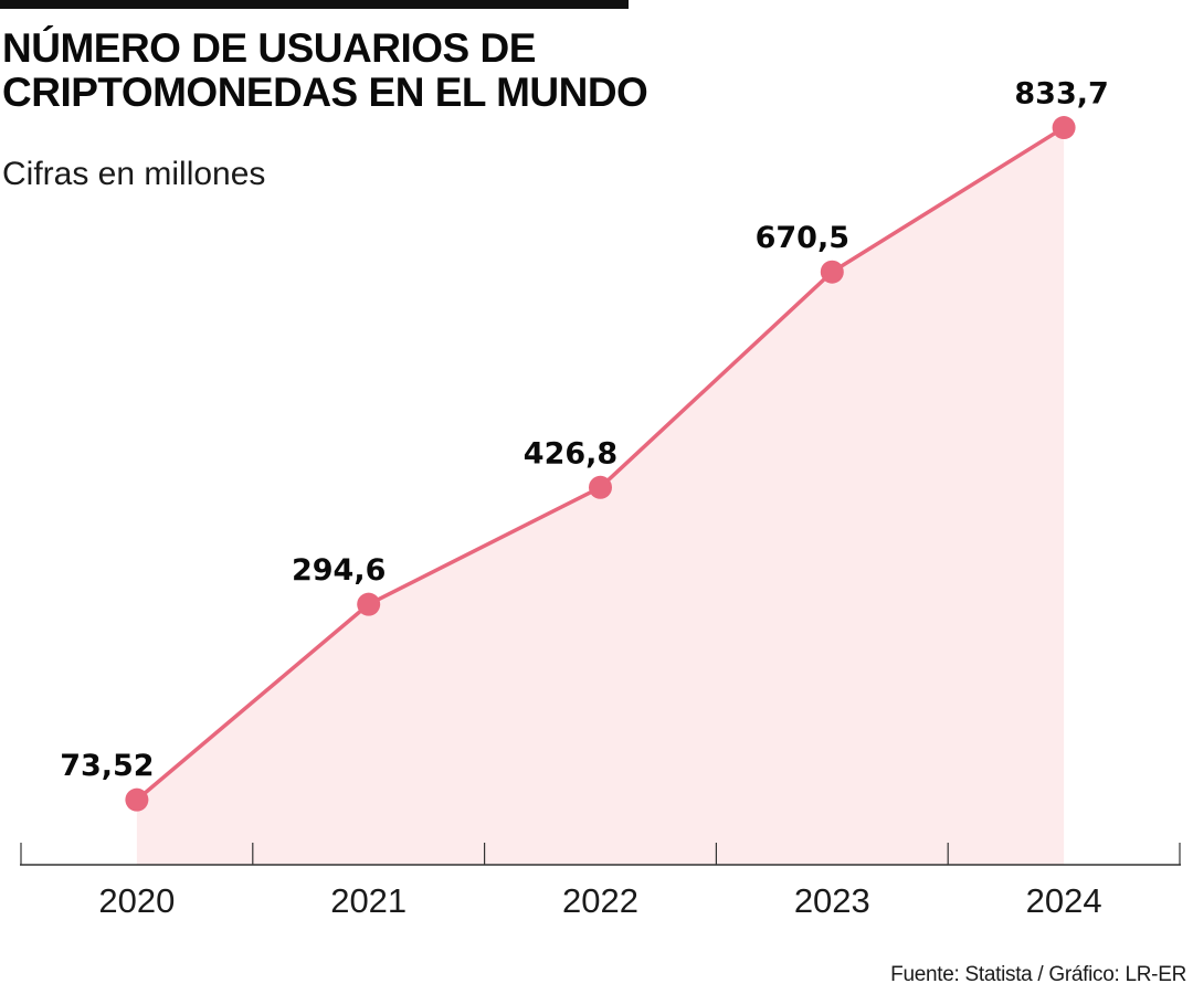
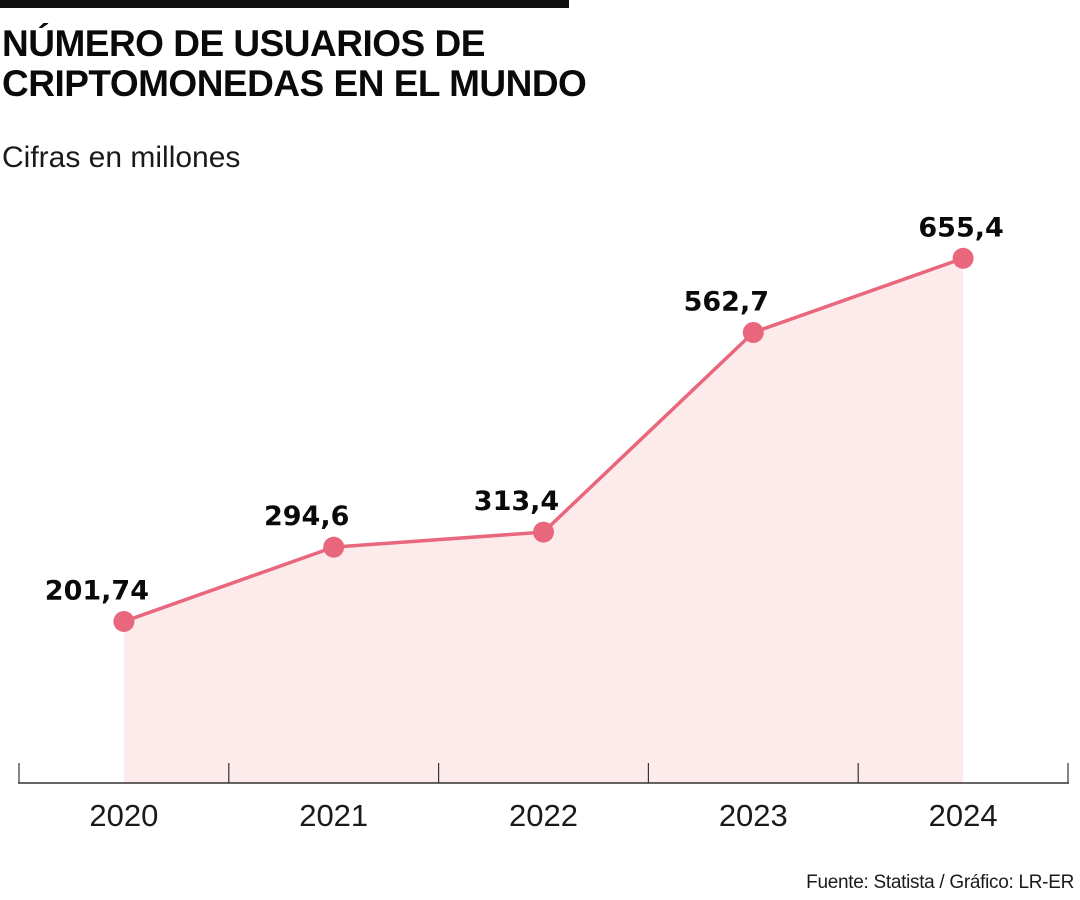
2020: 73,52 -> 201,74
2022: 426,8 -> 313,4
2023: 670,5 -> 562,7
2024: 833,7 -> 655,4
